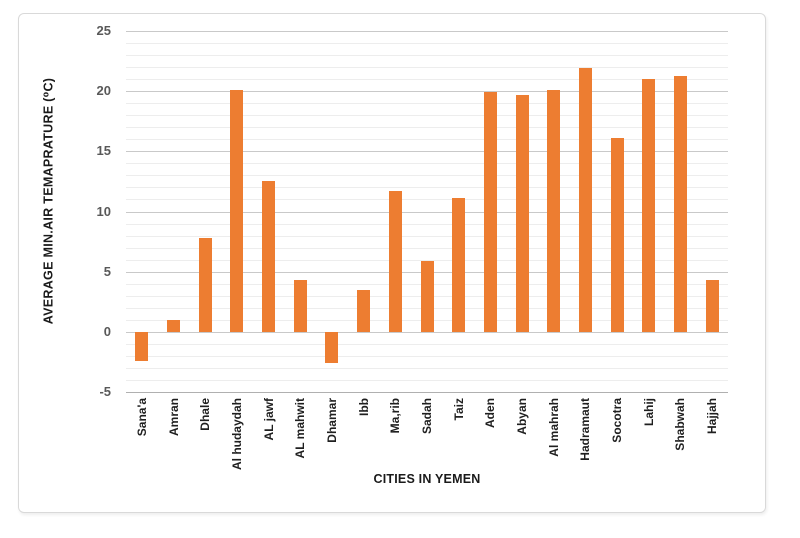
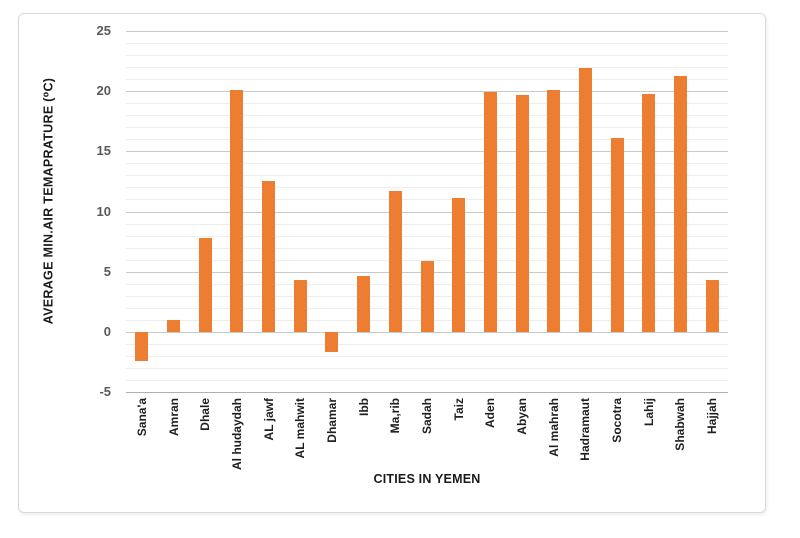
Dhamar: -2.6 -> -1.7
Ibb: 3.5 -> 4.6
Lahij: 21.0 -> 19.8
